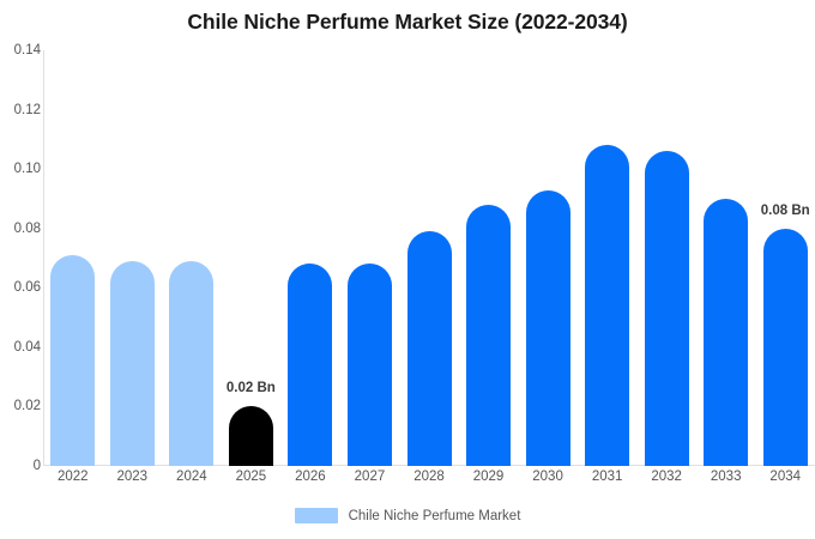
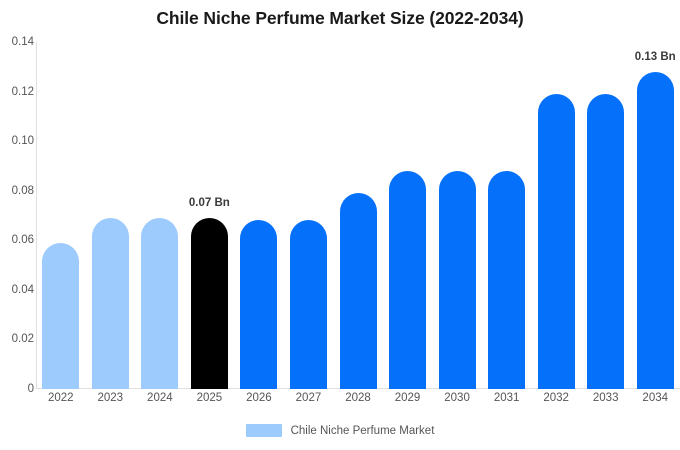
2022: 0.071 -> 0.059
2025: 0.02 -> 0.07
2030: 0.093 -> 0.088
2031: 0.108 -> 0.088
2032: 0.106 -> 0.119
2033: 0.090 -> 0.119
2034: 0.08 -> 0.13
